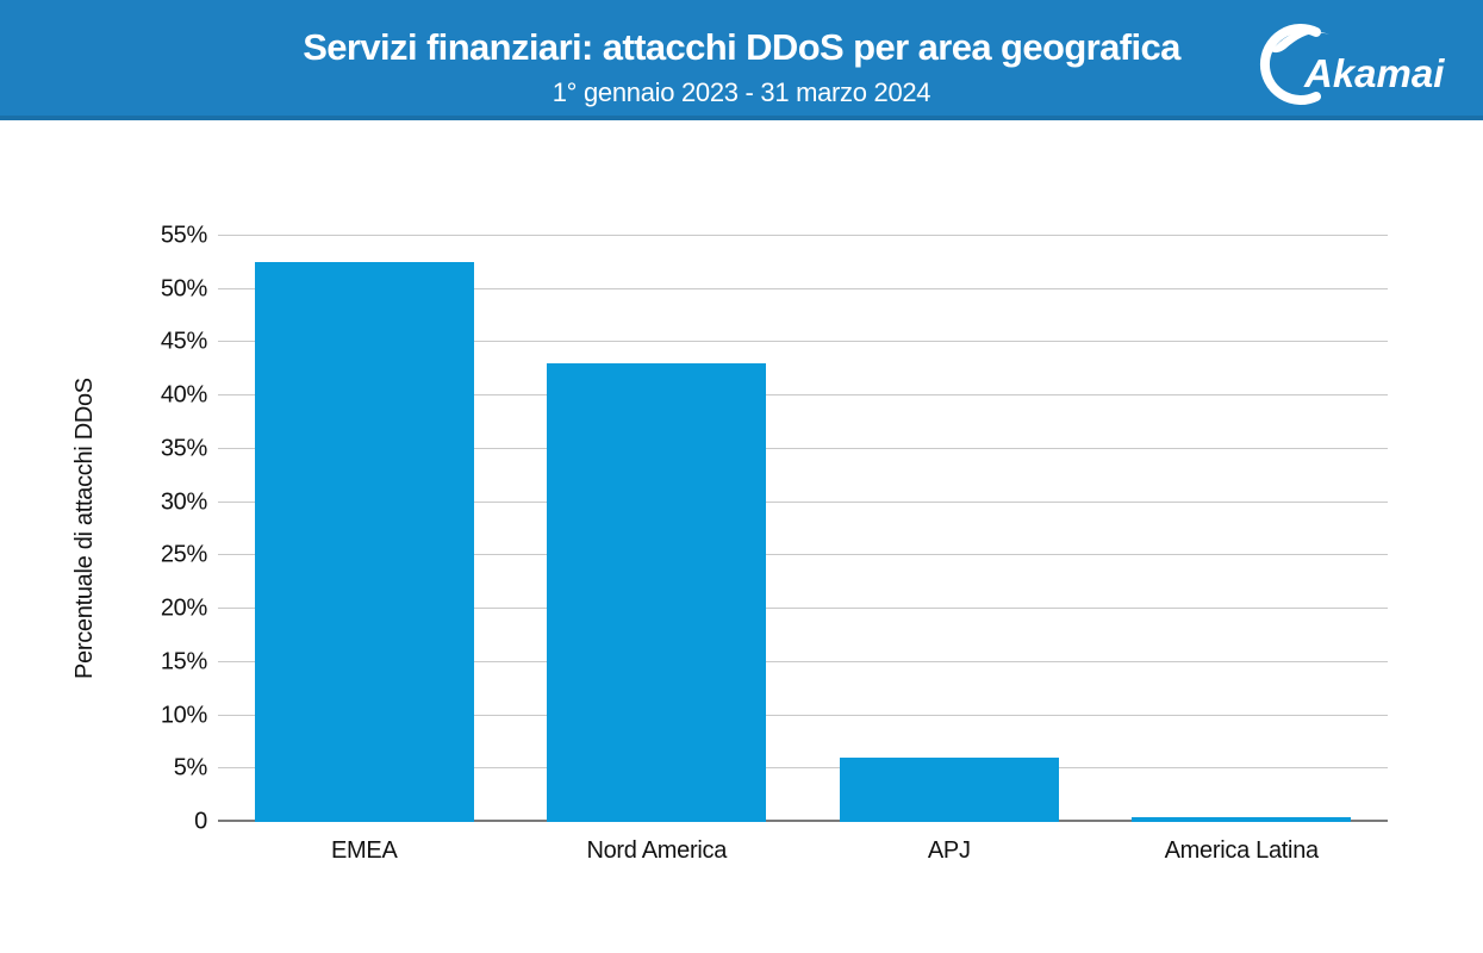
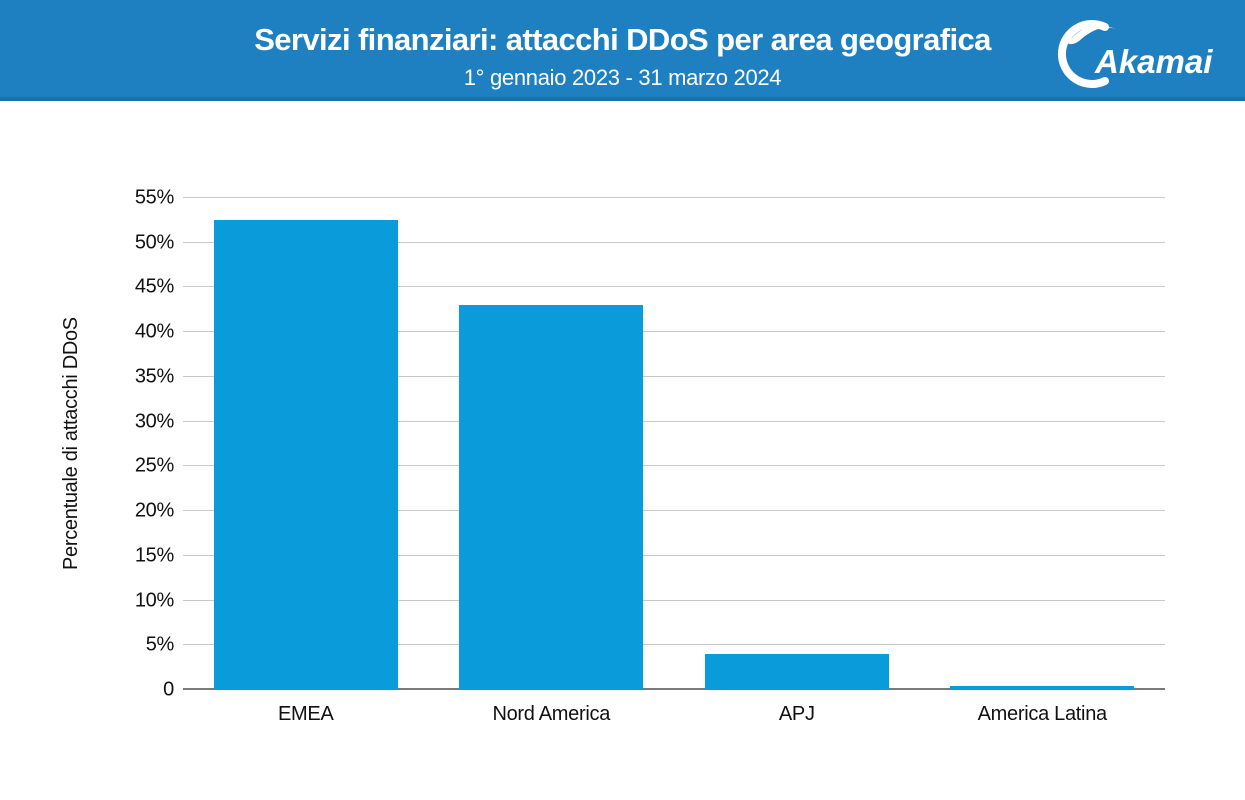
APJ: 6% -> 4%
